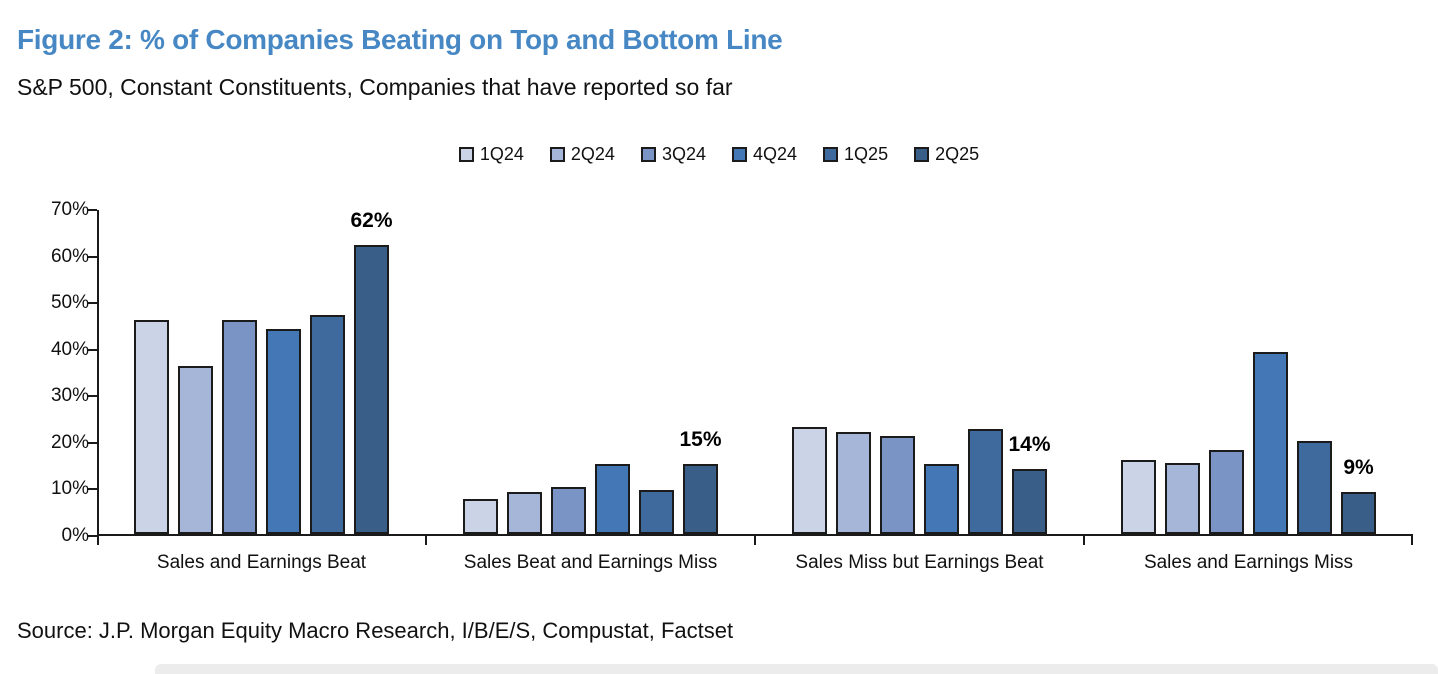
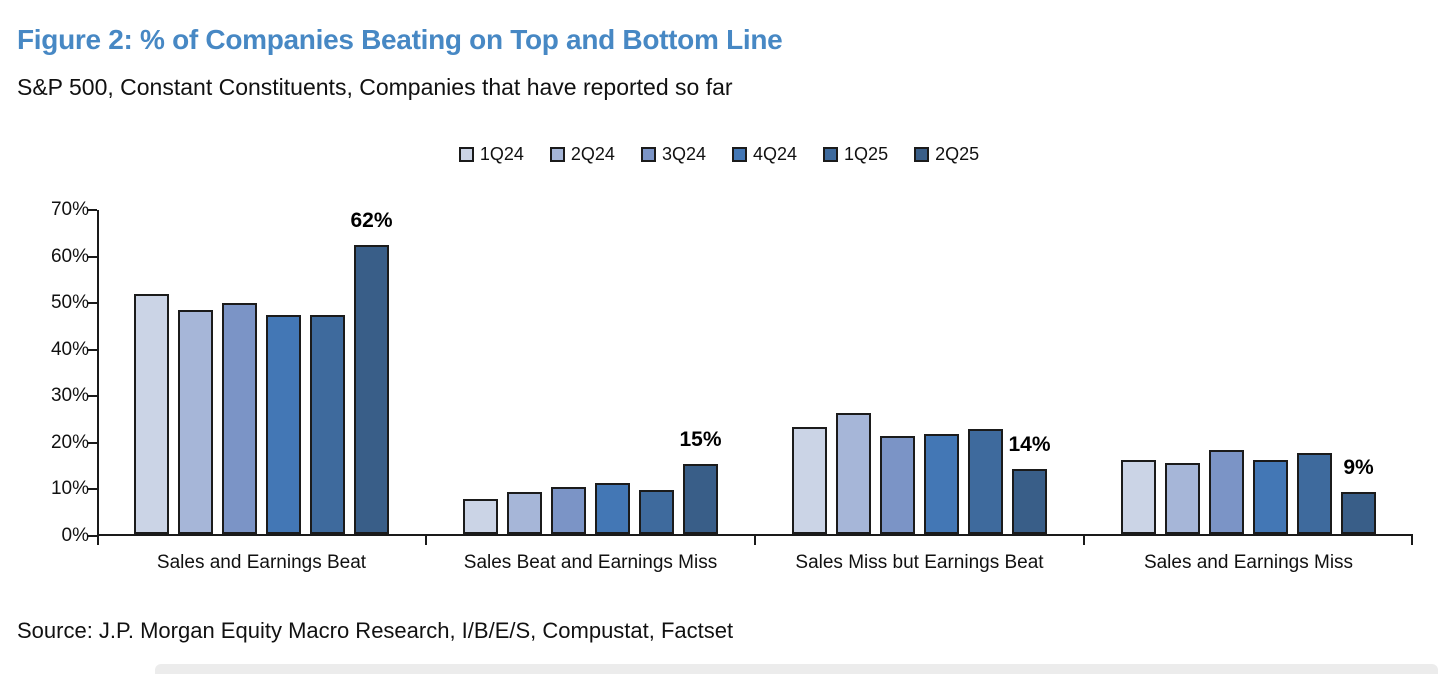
1Q24/Sales and Earnings Beat: 46% -> 52%
2Q24/Sales and Earnings Beat: 36% -> 48%
3Q24/Sales and Earnings Beat: 46% -> 50%
4Q24/Sales and Earnings Beat: 44% -> 47%
4Q24/Sales Beat and Earnings Miss: 15% -> 11%
2Q24/Sales Miss but Earnings Beat: 22% -> 26%
4Q24/Sales Miss but Earnings Beat: 15% -> 22%
4Q24/Sales and Earnings Miss: 39% -> 16%
1Q25/Sales and Earnings Miss: 20% -> 18%
